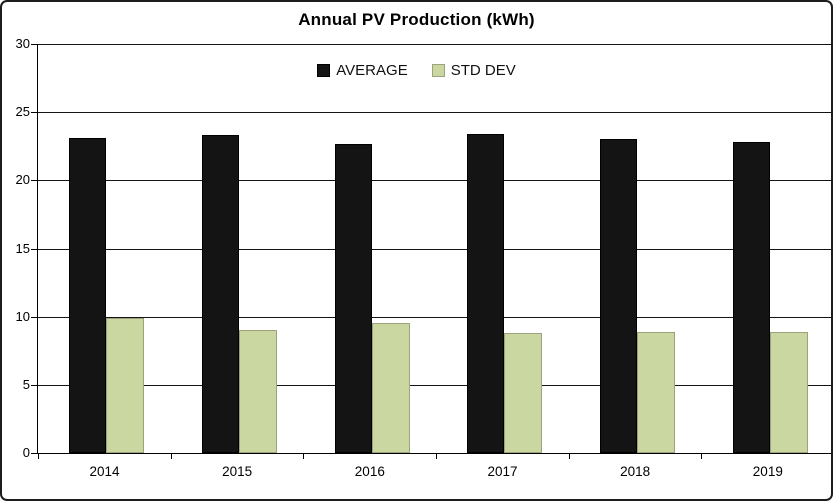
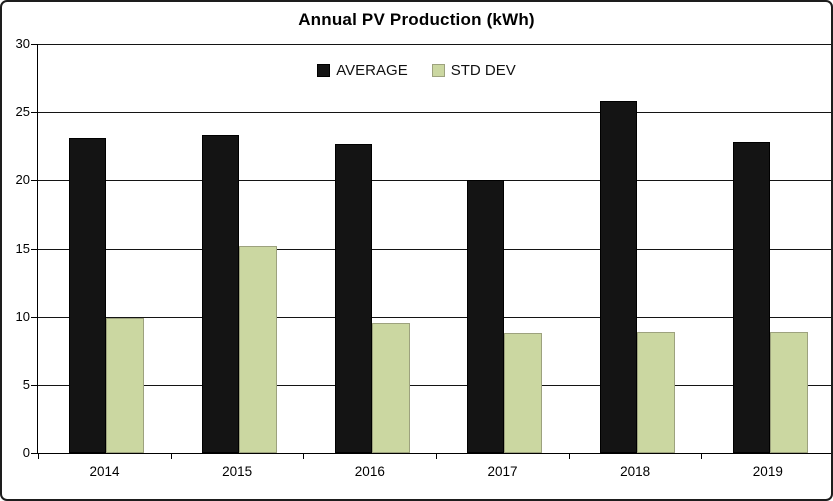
STD DEV/2015: 9.0 -> 15.2
AVERAGE/2017: 23.4 -> 20.0
AVERAGE/2018: 23.0 -> 25.8
